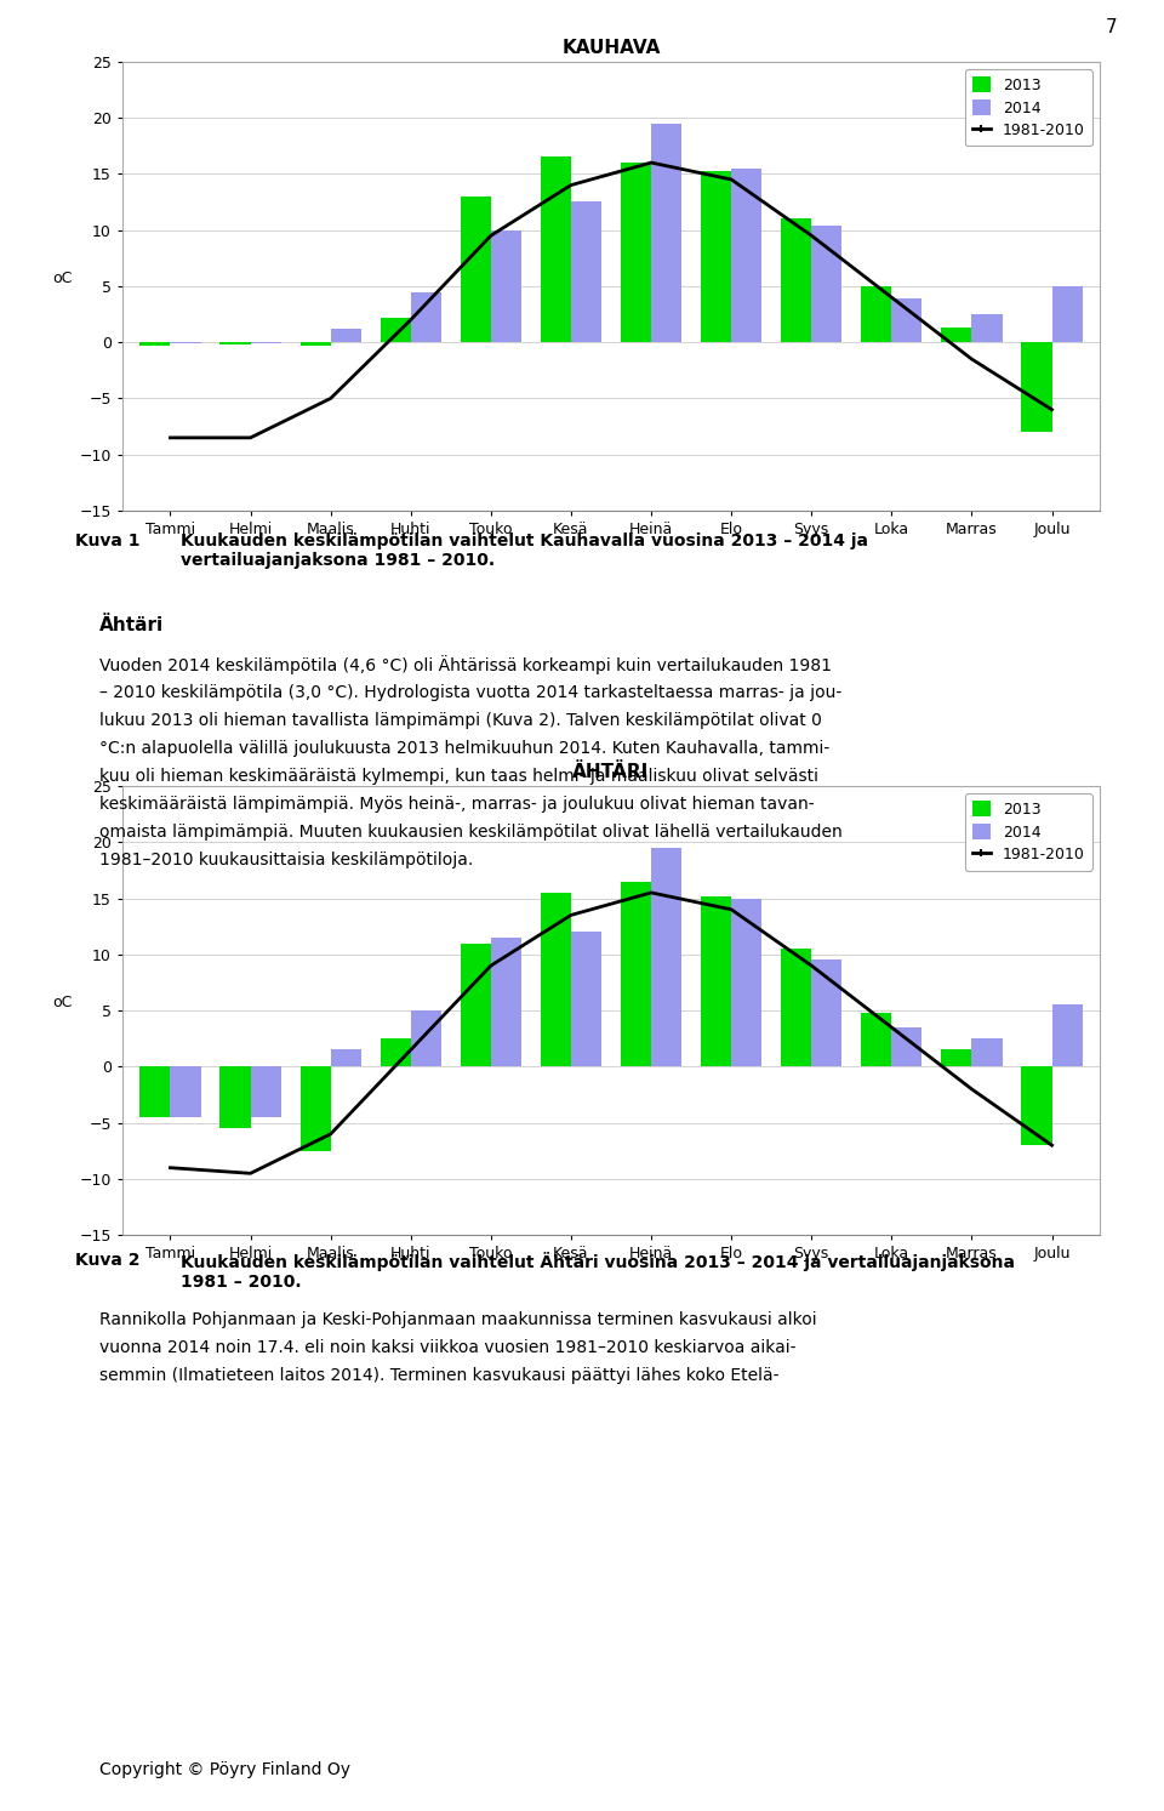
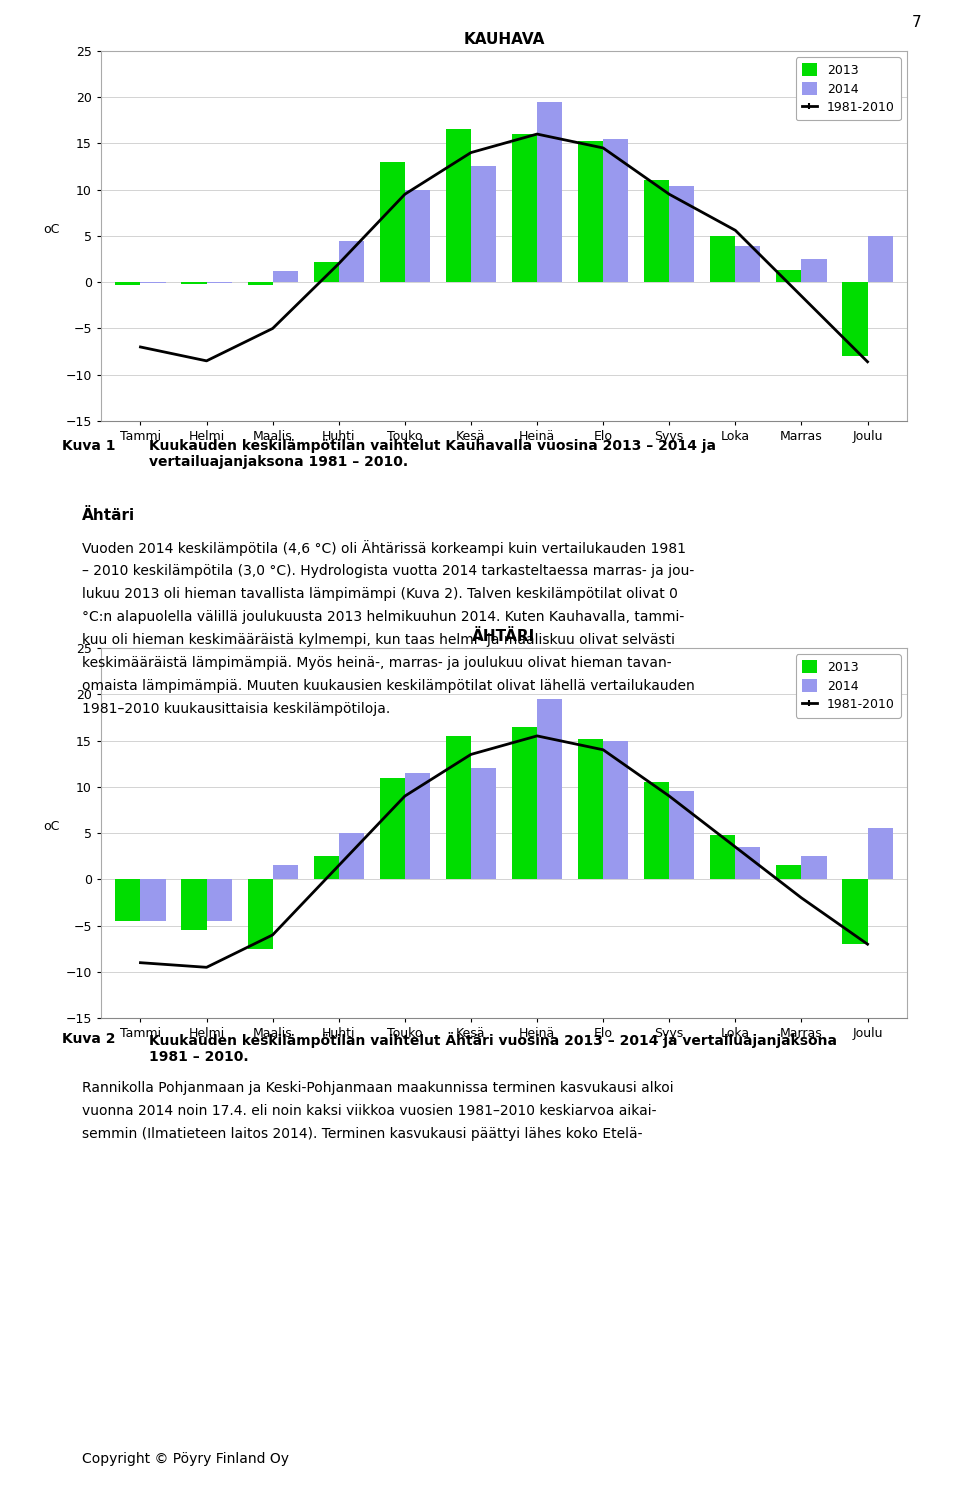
KAUHAVA/1981-2010/Tammi: -8.5 -> -7.0
KAUHAVA/1981-2010/Loka: 4.0 -> 5.6
KAUHAVA/1981-2010/Joulu: -6.0 -> -8.6
